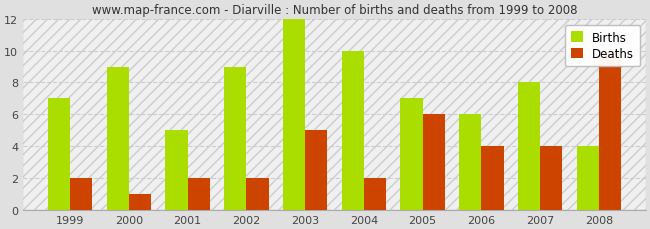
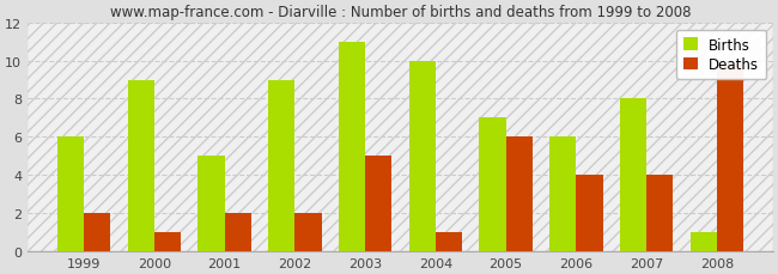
Births/1999: 7 -> 6
Births/2003: 12 -> 11
Deaths/2004: 2 -> 1
Births/2008: 4 -> 1
